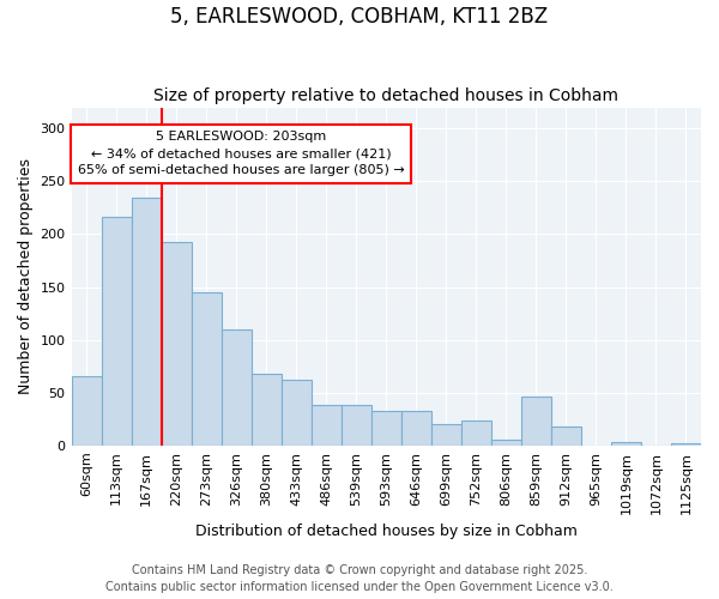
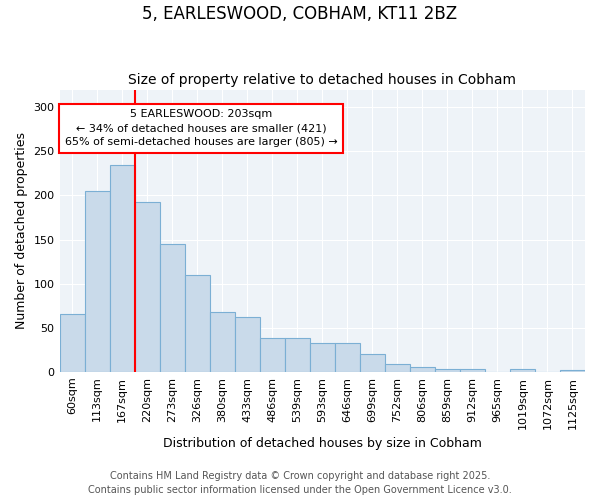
113sqm: 216 -> 205
752sqm: 24 -> 9
859sqm: 46 -> 3
912sqm: 18 -> 3
